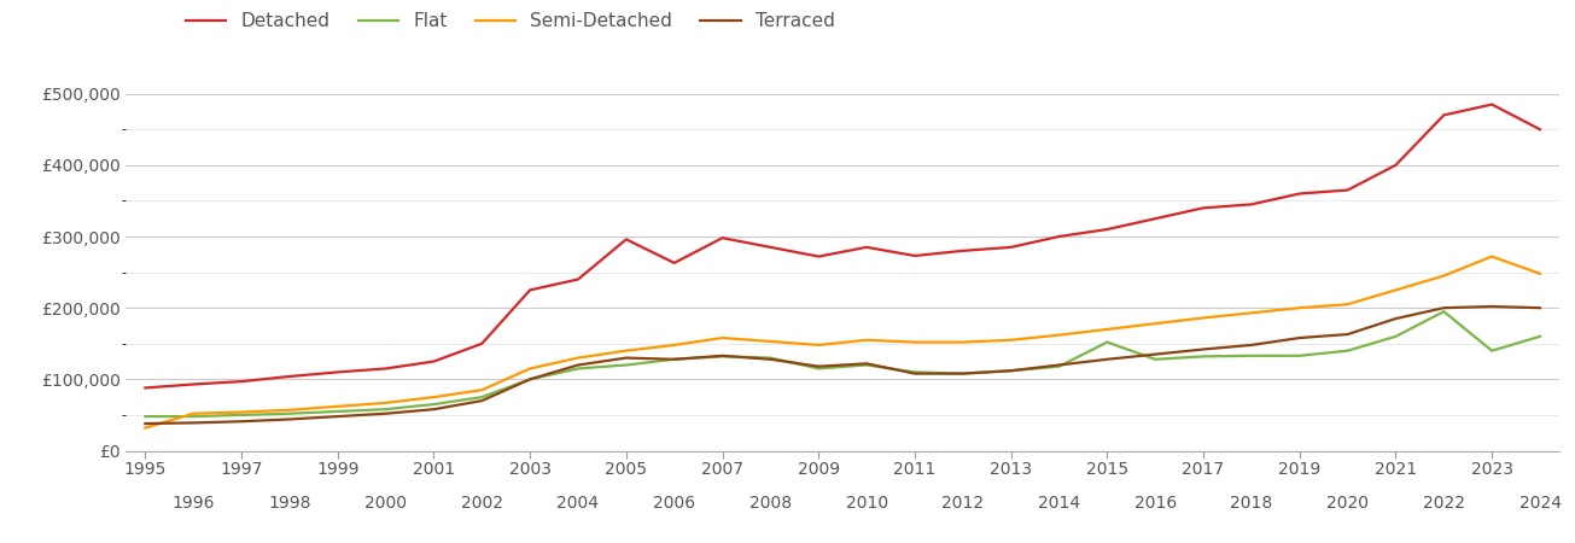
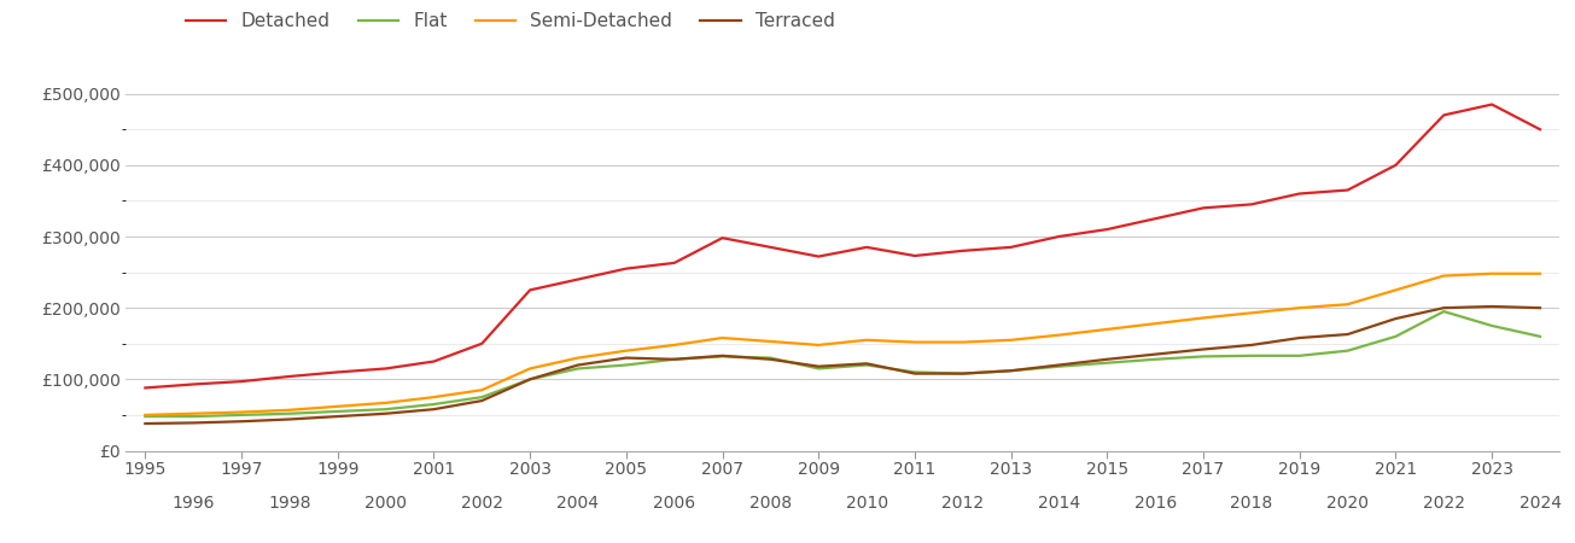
Semi-Detached/1995: £32,000 -> £50,000
Detached/2005: £296,000 -> £255,000
Flat/2015: £152,000 -> £123,000
Flat/2023: £140,000 -> £175,000
Semi-Detached/2023: £272,000 -> £248,000
